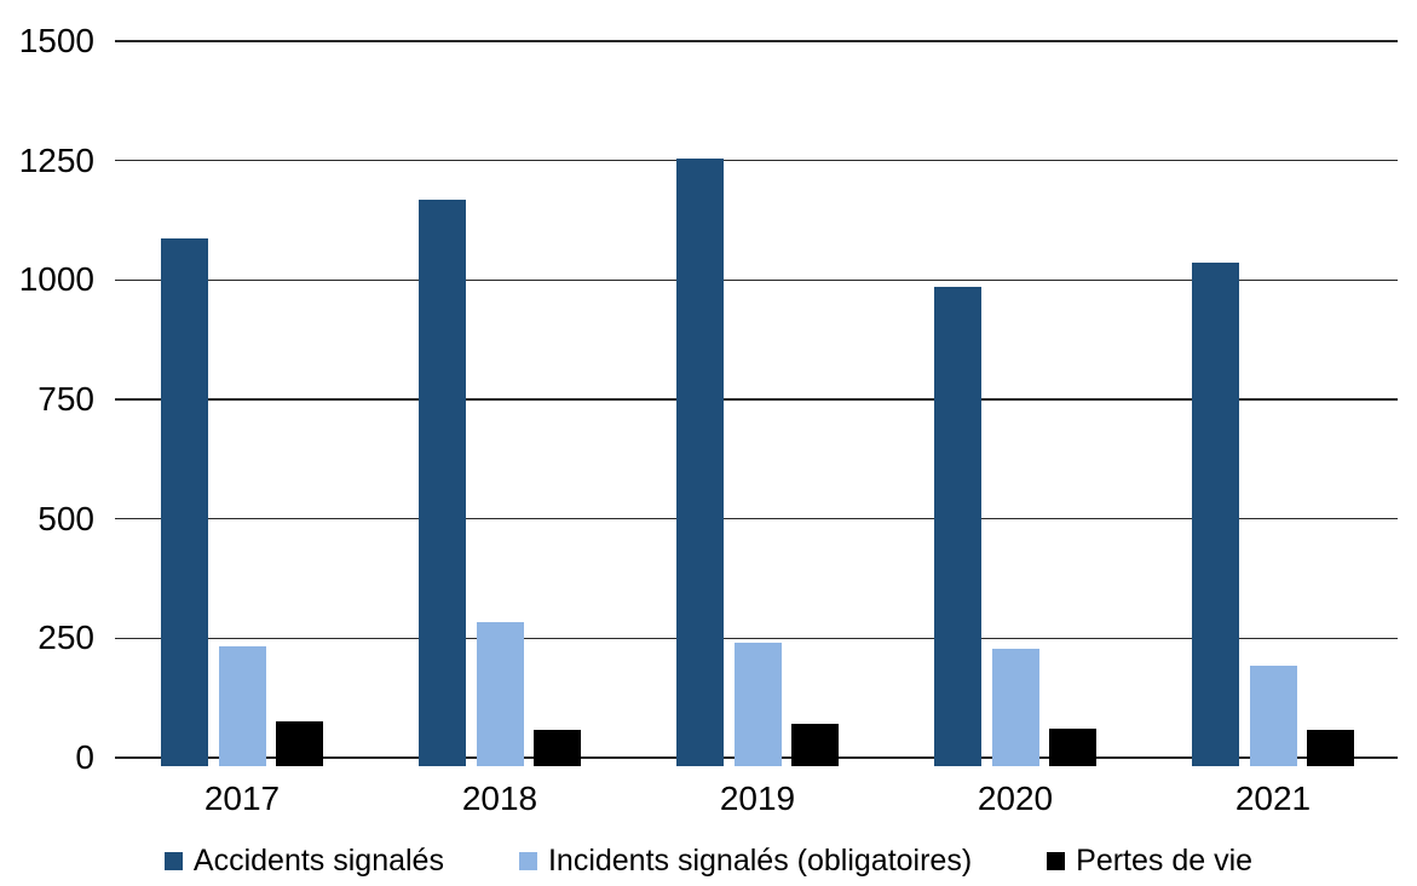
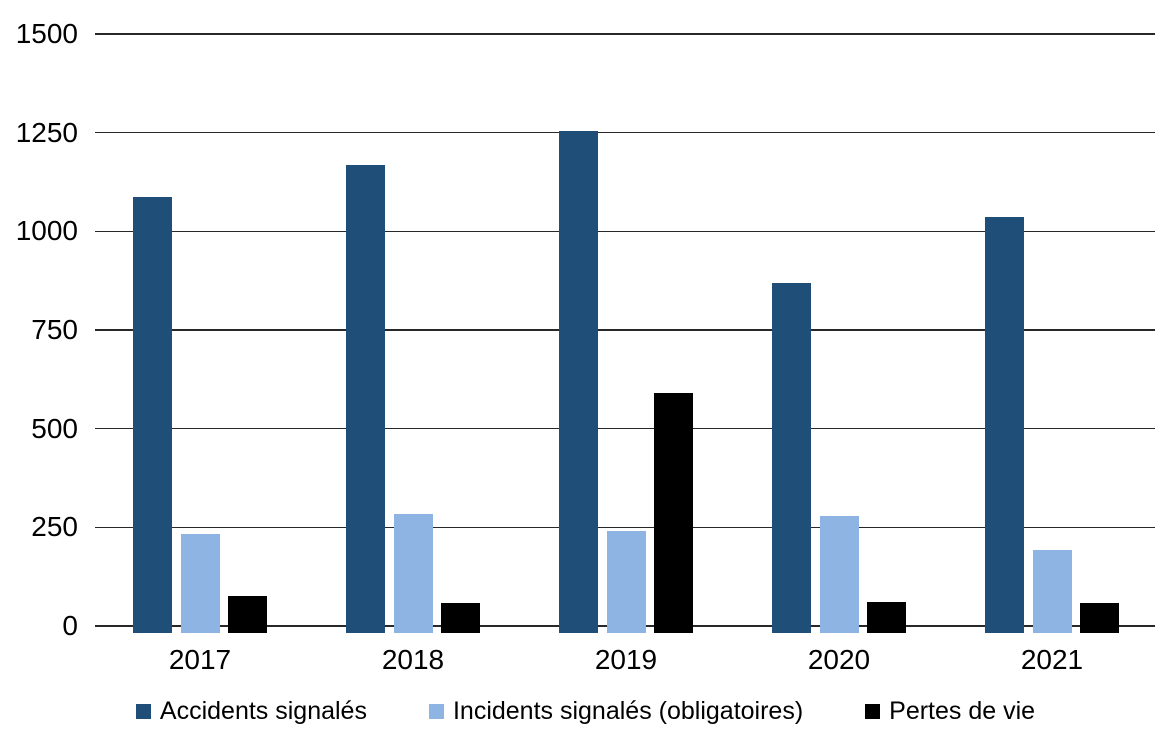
Pertes de vie/2019: 70 -> 590
Accidents signalés/2020: 990 -> 870
Incidents signalés (obligatoires)/2020: 230 -> 280
